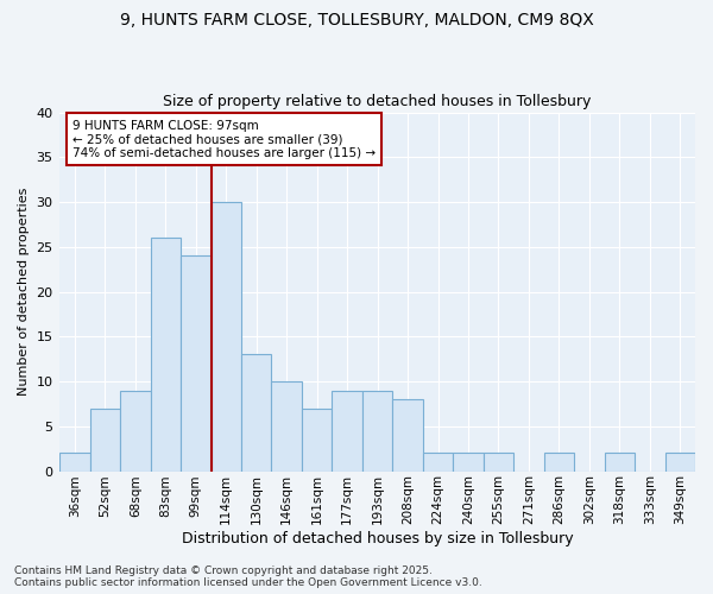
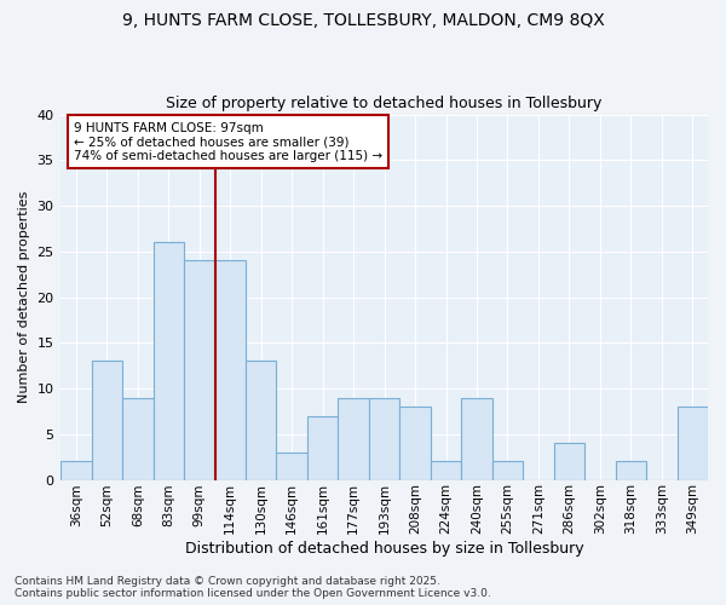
52sqm: 7 -> 13
114sqm: 30 -> 24
146sqm: 10 -> 3
240sqm: 2 -> 9
286sqm: 2 -> 4
349sqm: 2 -> 8
